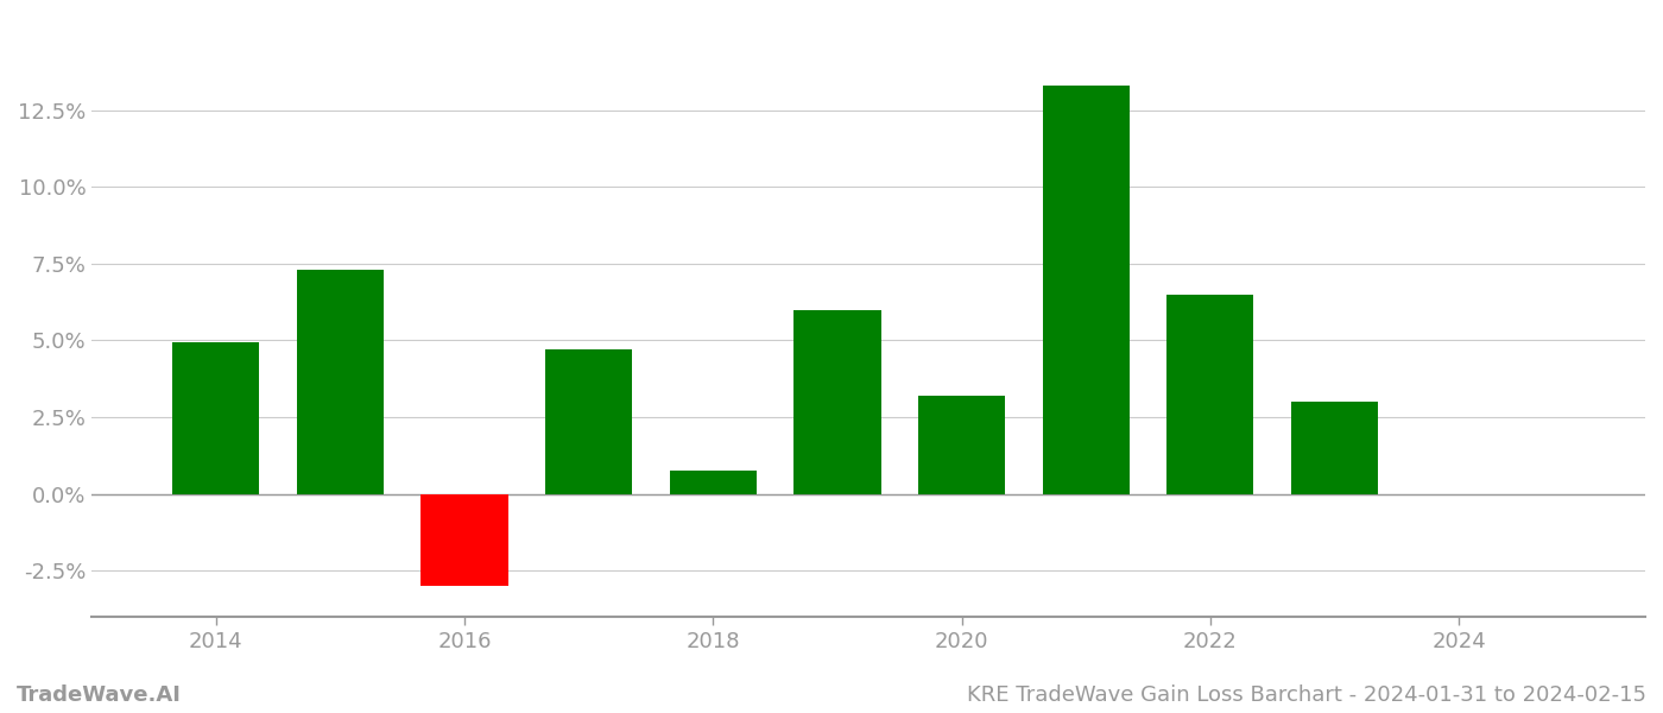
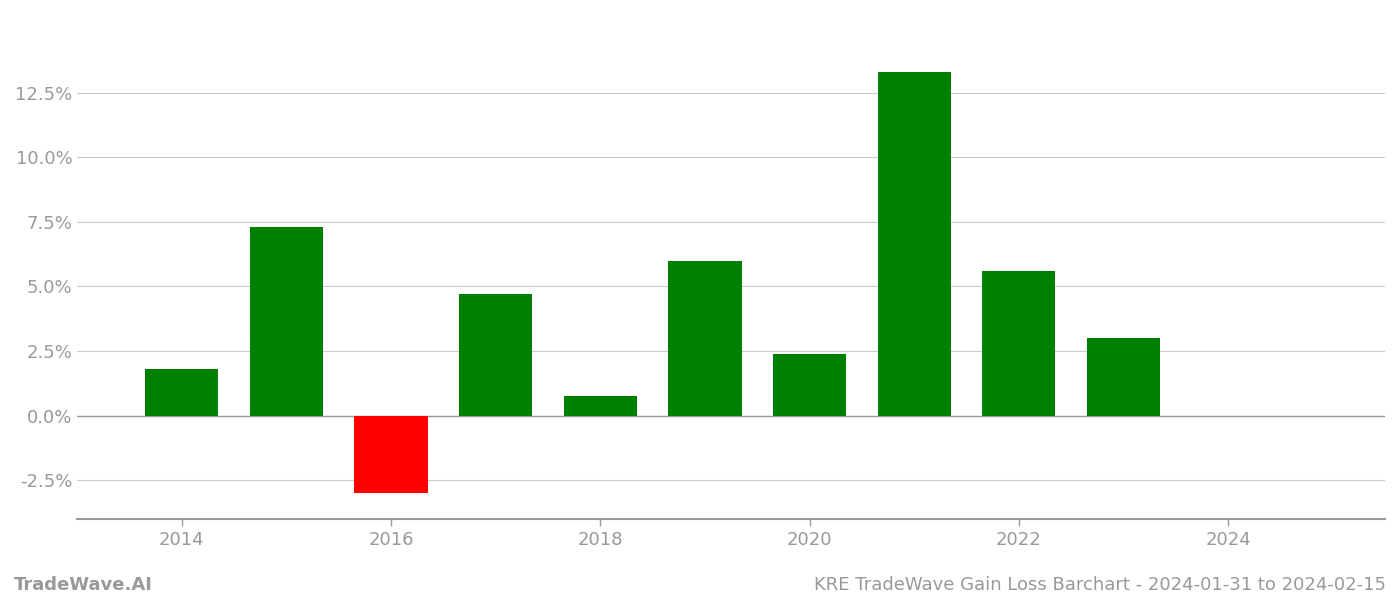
2014: 4.95% -> 1.80%
2020: 3.20% -> 2.40%
2022: 6.50% -> 5.60%
